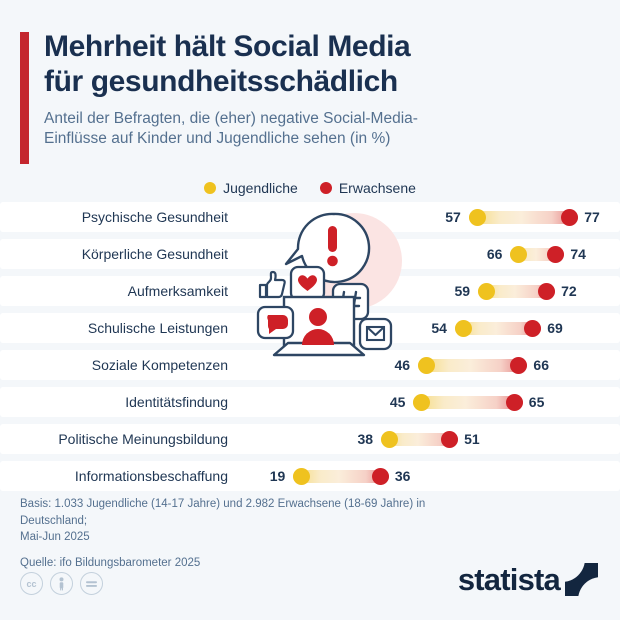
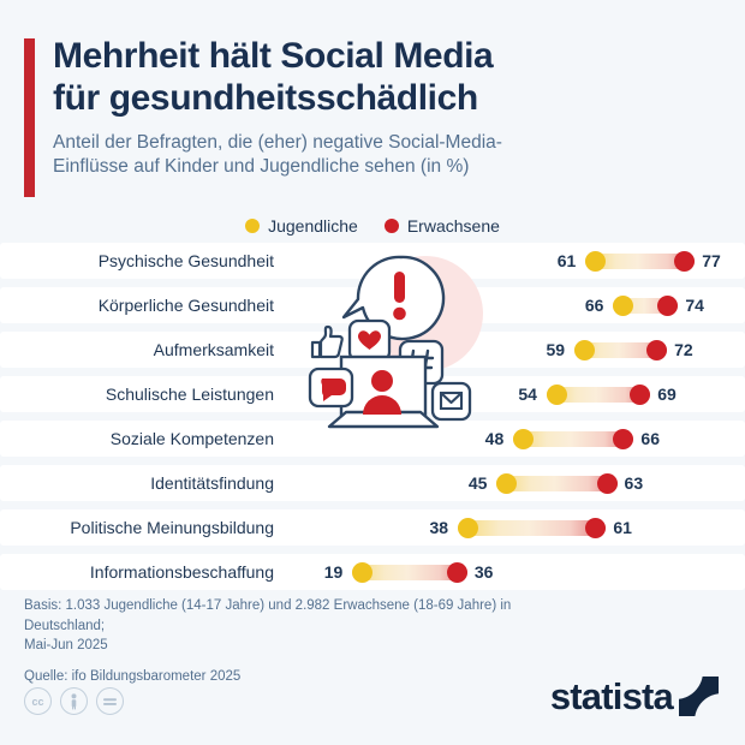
Jugendliche/Psychische Gesundheit: 57 -> 61
Jugendliche/Soziale Kompetenzen: 46 -> 48
Erwachsene/Identitätsfindung: 65 -> 63
Erwachsene/Politische Meinungsbildung: 51 -> 61
